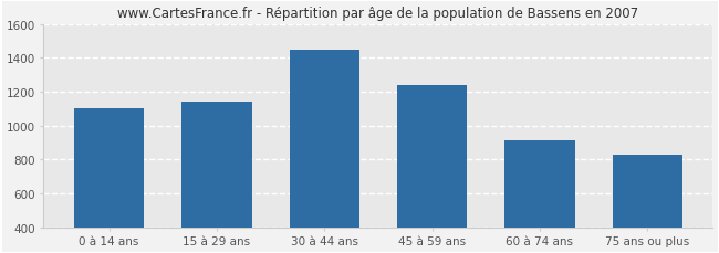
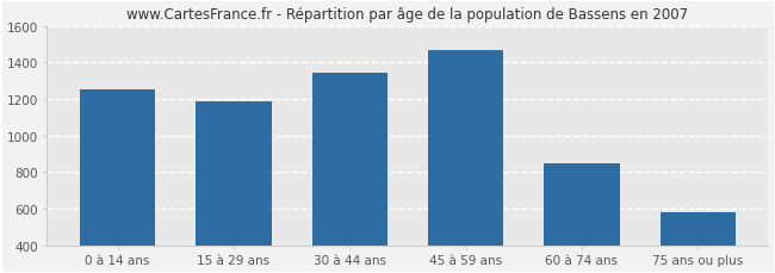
0 à 14 ans: 1100 -> 1250
15 à 29 ans: 1140 -> 1180
30 à 44 ans: 1450 -> 1340
45 à 59 ans: 1240 -> 1460
60 à 74 ans: 910 -> 840
75 ans ou plus: 830 -> 580
